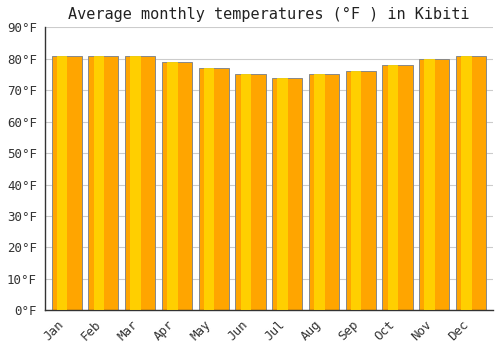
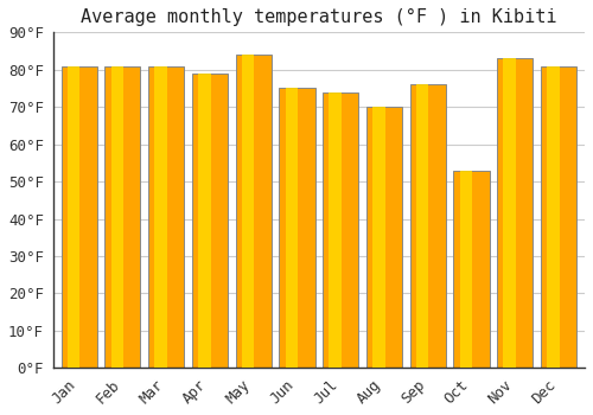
May: 77°F -> 84°F
Aug: 75°F -> 70°F
Oct: 78°F -> 53°F
Nov: 80°F -> 83°F
